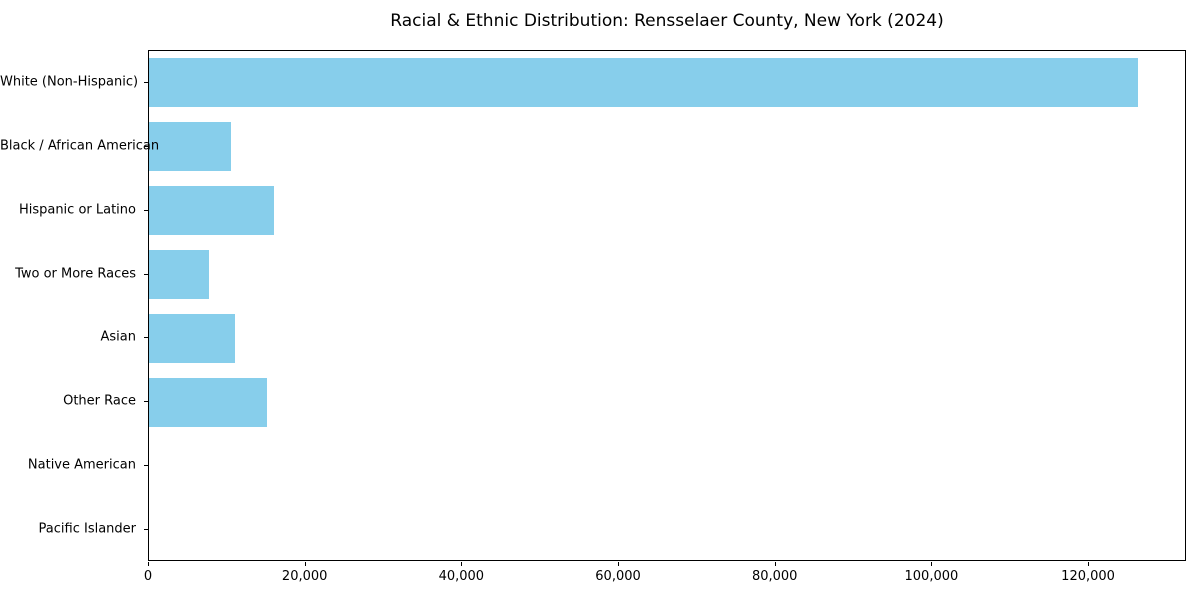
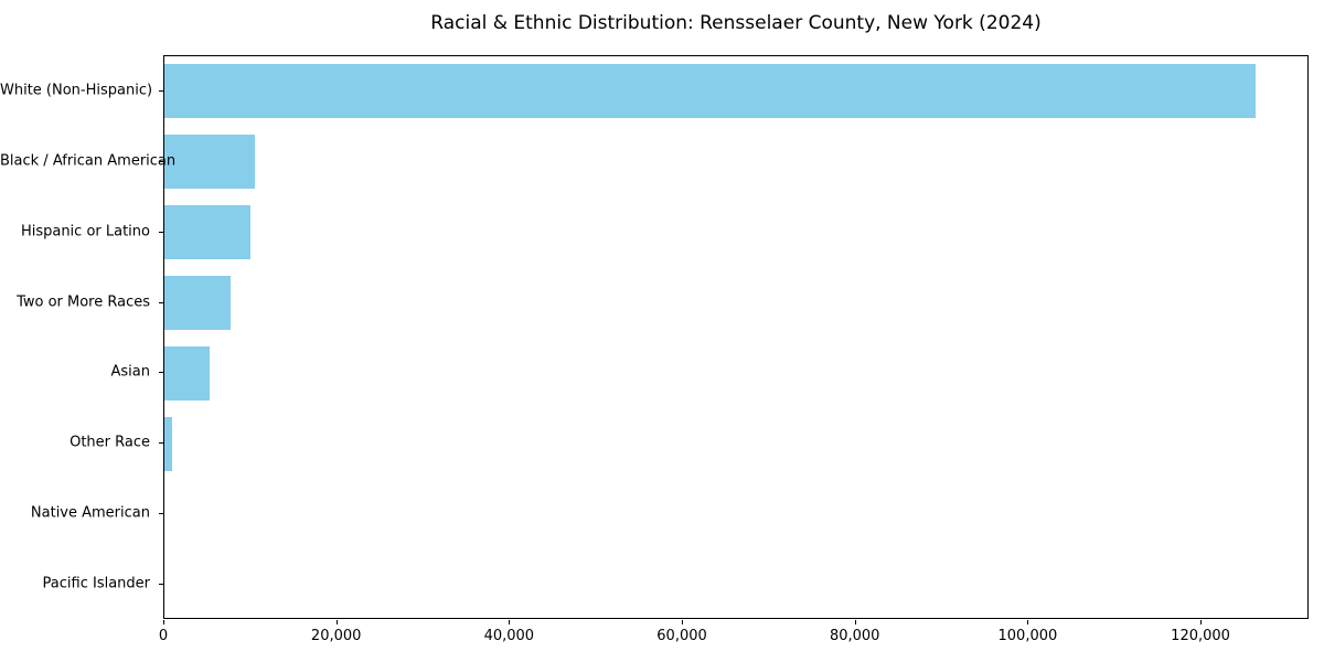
Hispanic or Latino: 16000 -> 10000
Asian: 11000 -> 5000
Other Race: 15000 -> 1000
